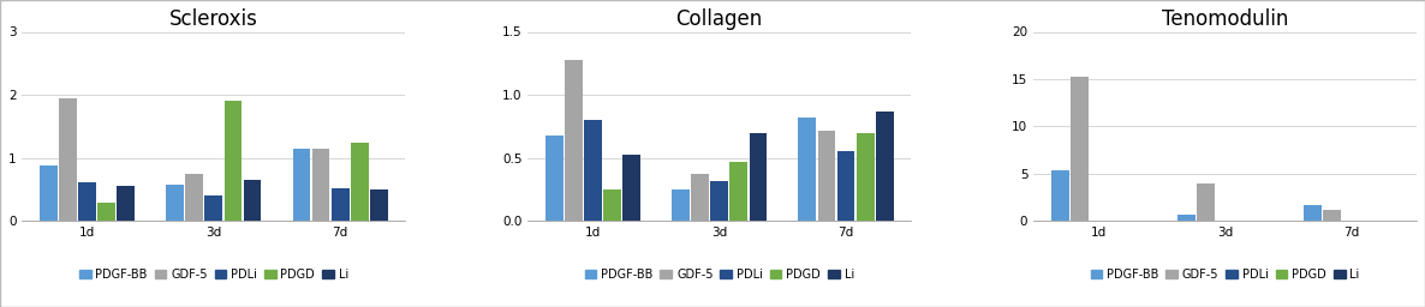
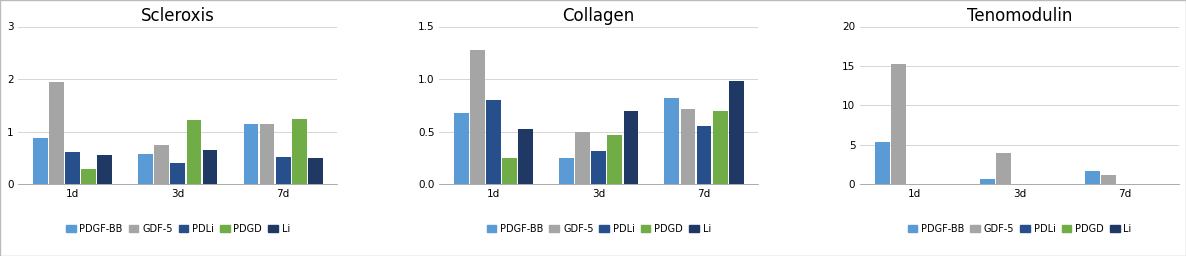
Scleroxis/PDGD/3d: 1.90 -> 1.22
Collagen/GDF-5/3d: 0.37 -> 0.50
Collagen/Li/7d: 0.87 -> 0.98
